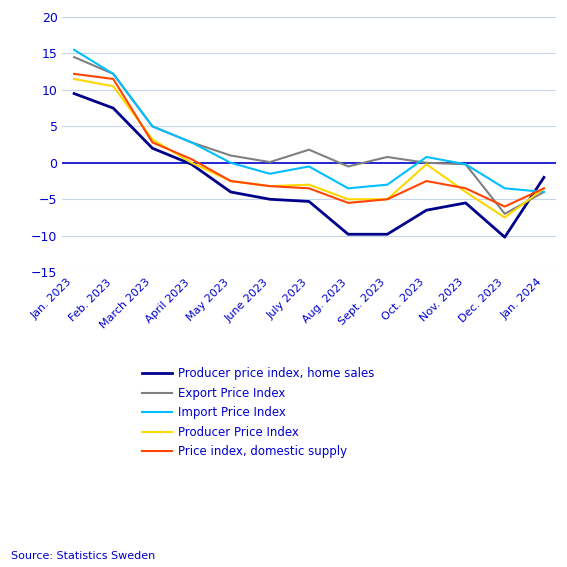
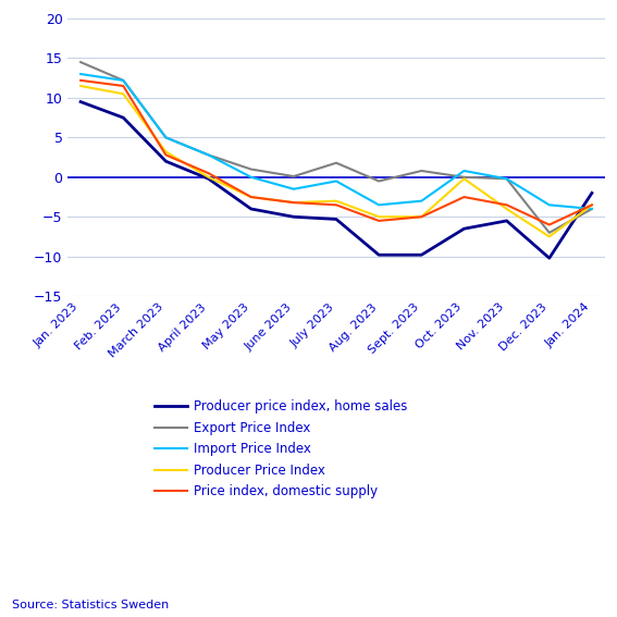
Import Price Index/Jan. 2023: 15.5 -> 13.0
